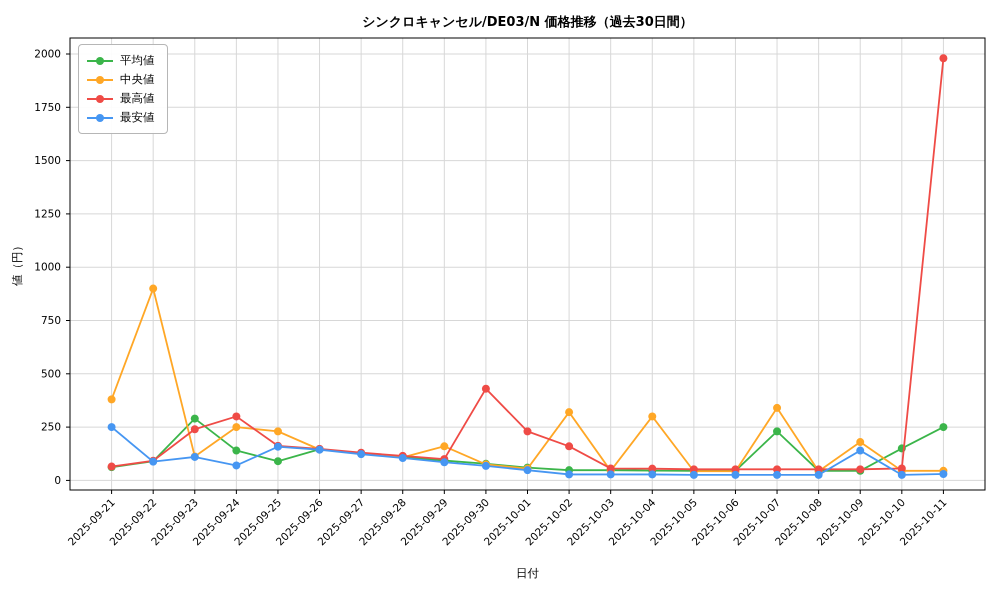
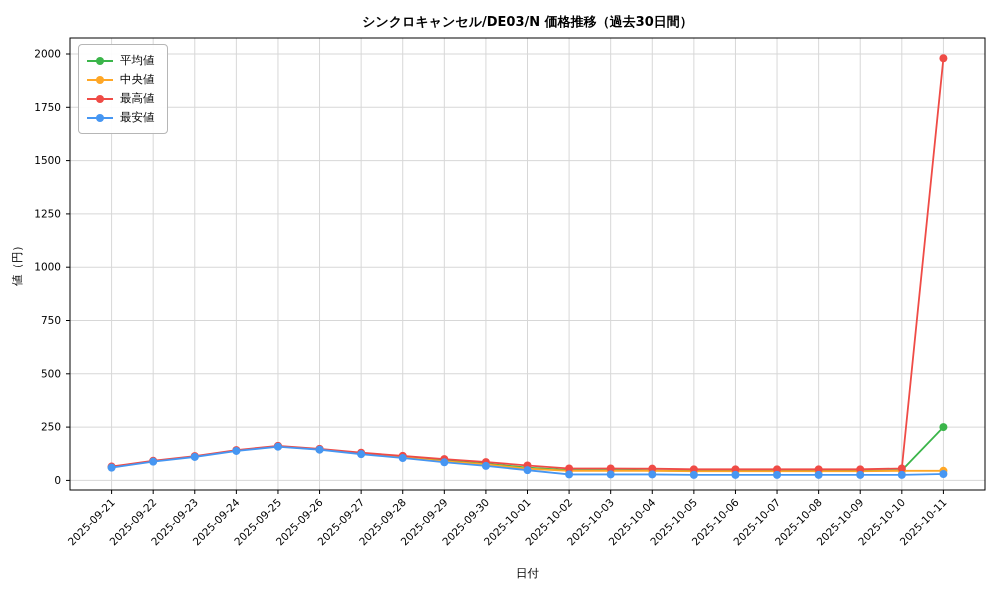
中央値/2025-09-21: 380 -> 60
最安値/2025-09-21: 250 -> 60
中央値/2025-09-22: 900 -> 90
平均値/2025-09-23: 290 -> 110
最高値/2025-09-23: 240 -> 110
中央値/2025-09-24: 250 -> 140
最高値/2025-09-24: 300 -> 140
最安値/2025-09-24: 70 -> 140
平均値/2025-09-25: 90 -> 160
中央値/2025-09-25: 230 -> 160
中央値/2025-09-29: 160 -> 90
最高値/2025-09-30: 430 -> 90
最高値/2025-10-01: 230 -> 70
中央値/2025-10-02: 320 -> 40
最高値/2025-10-02: 160 -> 60
中央値/2025-10-04: 300 -> 40
平均値/2025-10-07: 230 -> 40
中央値/2025-10-07: 340 -> 40
中央値/2025-10-09: 180 -> 40
最安値/2025-10-09: 140 -> 30
平均値/2025-10-10: 150 -> 50
